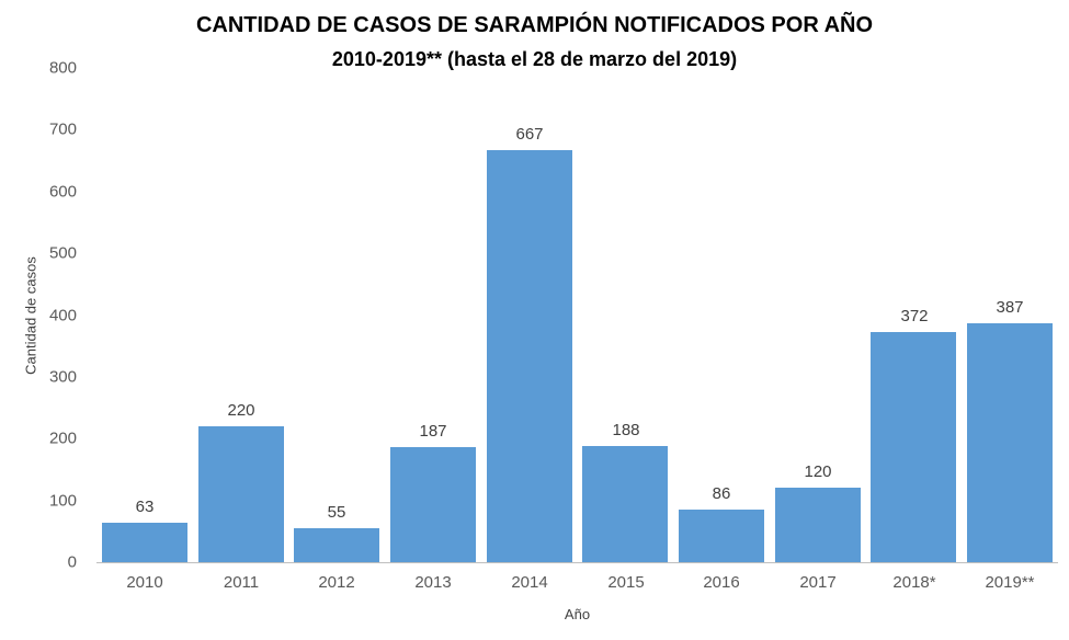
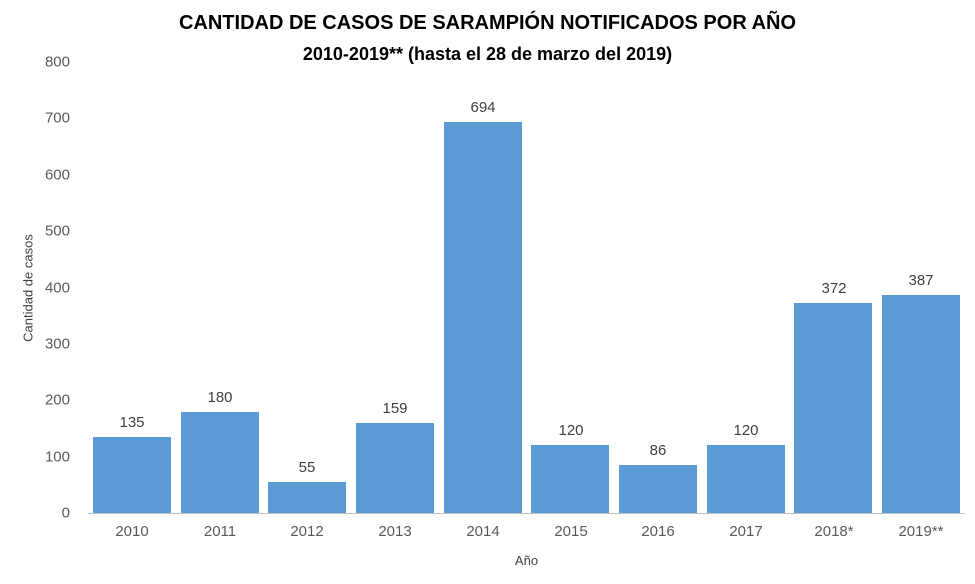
2010: 63 -> 135
2011: 220 -> 180
2013: 187 -> 159
2014: 667 -> 694
2015: 188 -> 120
